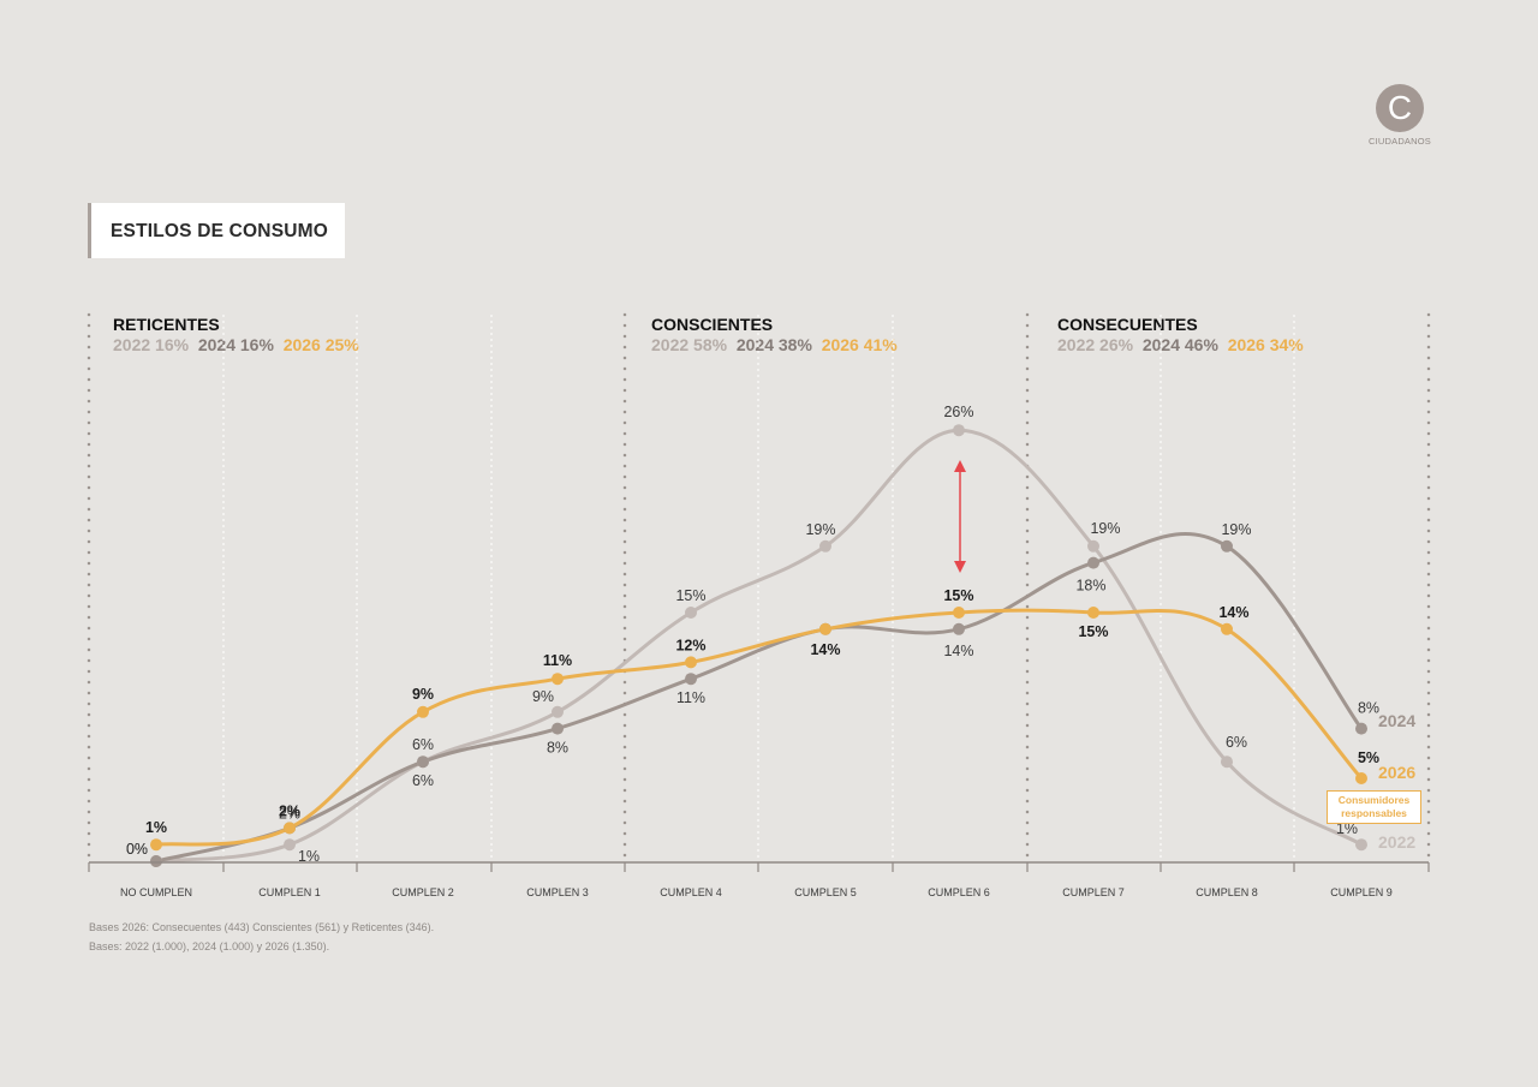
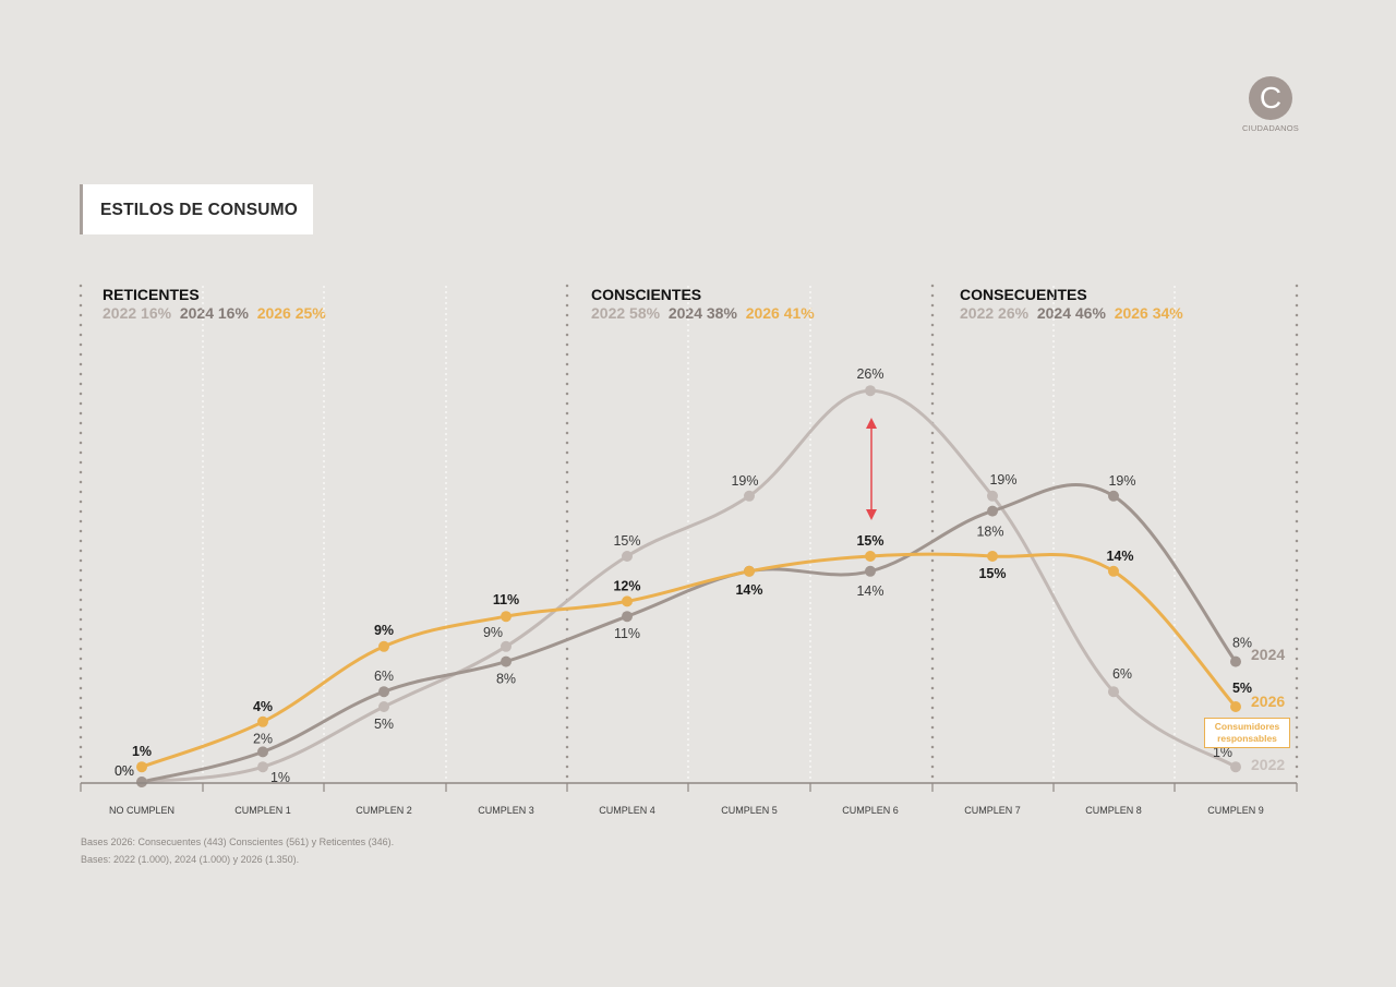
2026/CUMPLEN 1: 2% -> 4%
2022/CUMPLEN 2: 6% -> 5%
